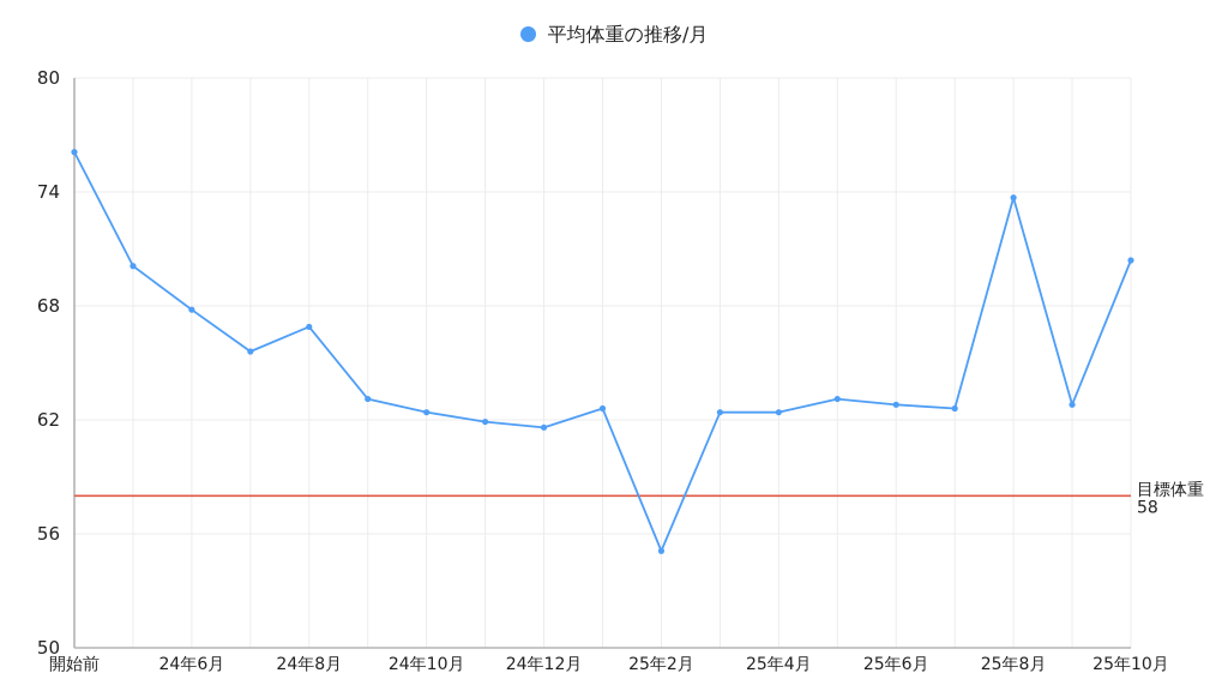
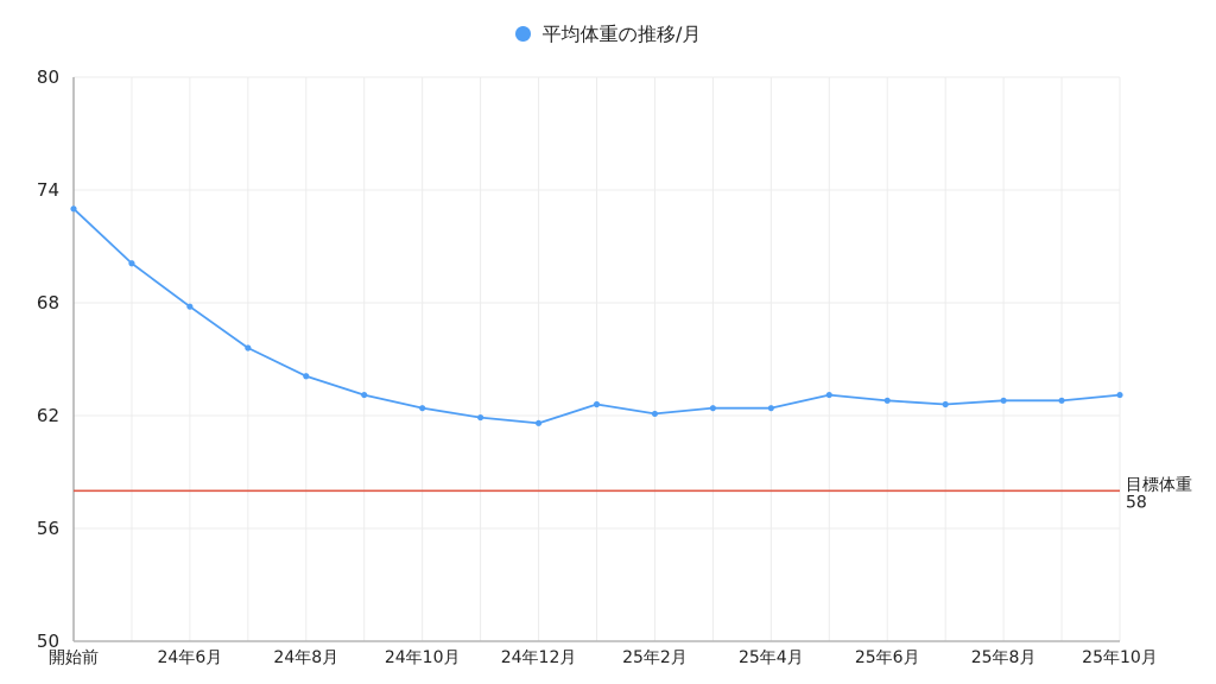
開始前: 76.1 -> 73.0
24年8月: 66.9 -> 64.1
25年2月: 55.1 -> 62.1
25年8月: 73.7 -> 62.8
25年10月: 70.4 -> 63.1
